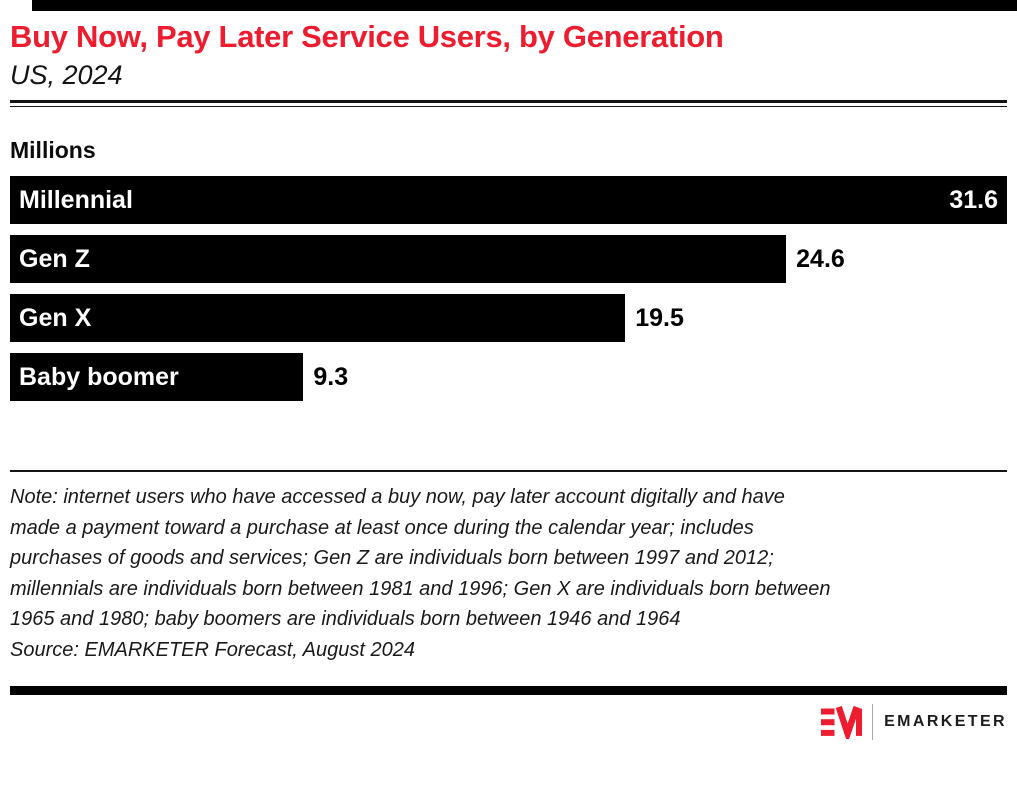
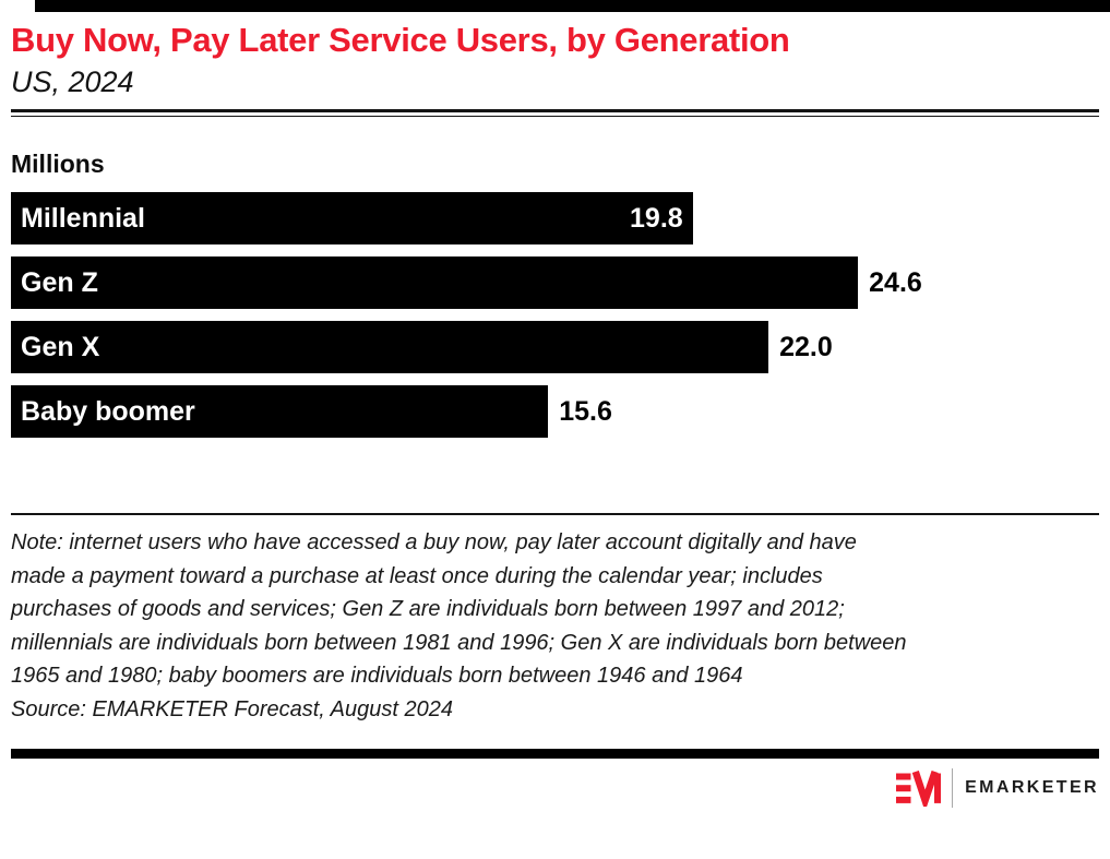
Millennial: 31.6 -> 19.8
Gen X: 19.5 -> 22.0
Baby boomer: 9.3 -> 15.6
